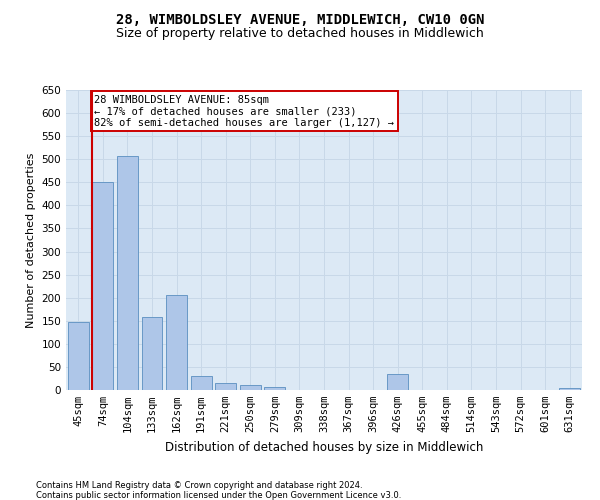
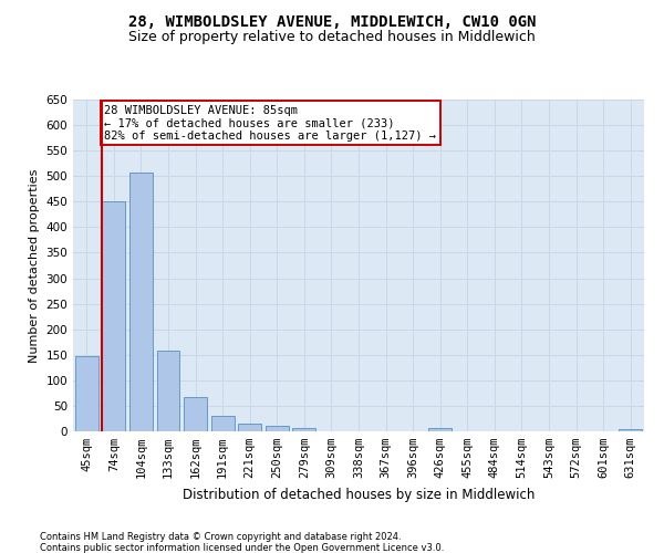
162sqm: 205 -> 67
426sqm: 35 -> 6
